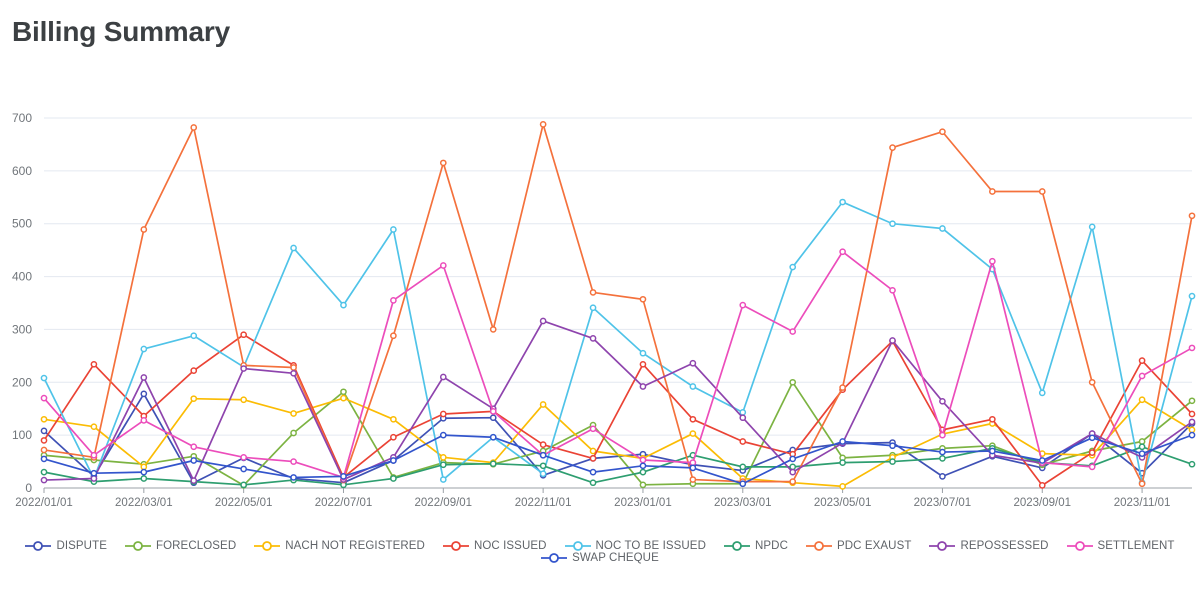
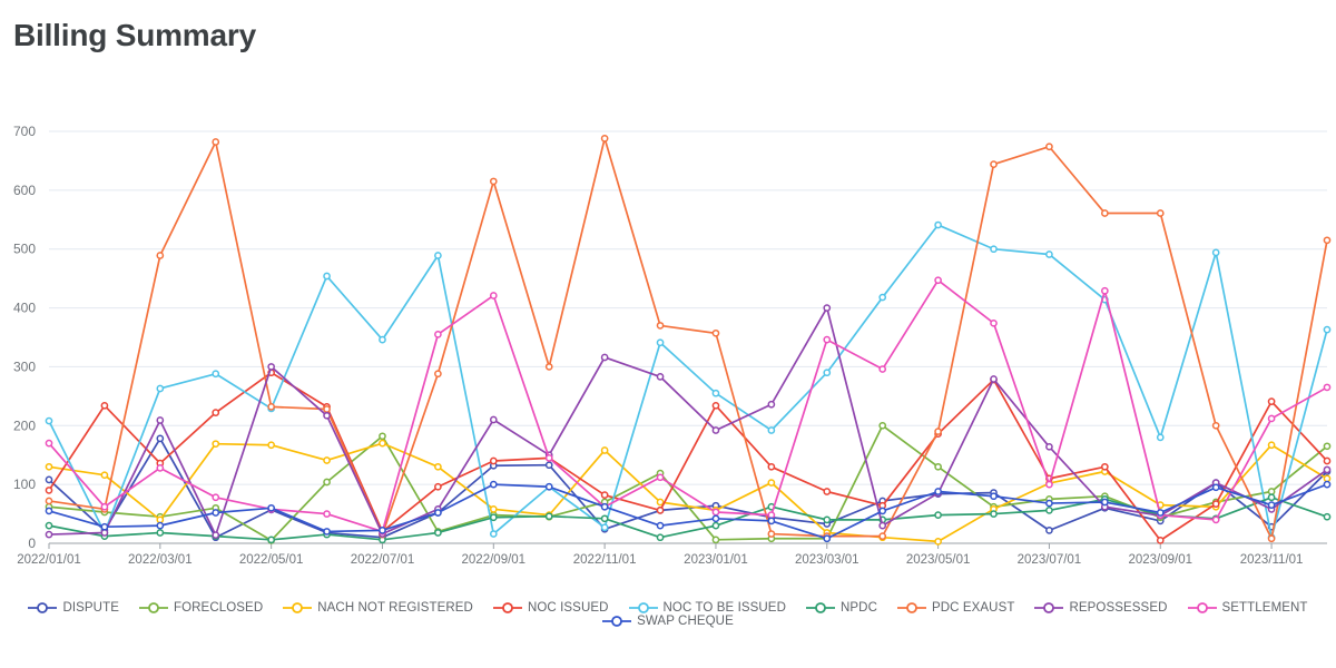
REPOSSESSED/2022/05/01: 230 -> 300
SWAP CHEQUE/2022/05/01: 40 -> 60
NOC TO BE ISSUED/2023/03/01: 140 -> 290
REPOSSESSED/2023/03/01: 130 -> 400
FORECLOSED/2023/05/01: 60 -> 130
